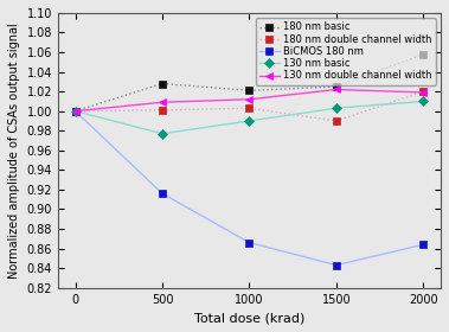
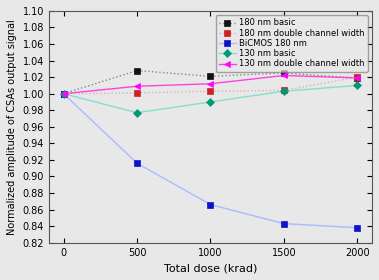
180 nm double channel width/1500: 0.990 -> 1.004
180 nm basic/2000: 1.058 -> 1.019
BiCMOS 180 nm/2000: 0.864 -> 0.838
